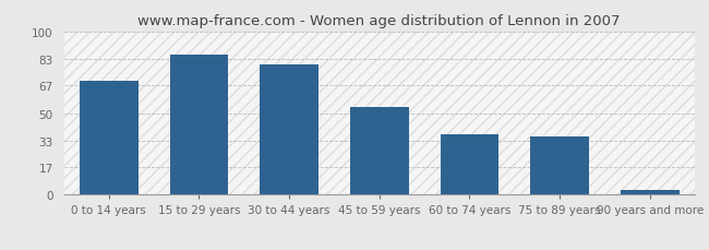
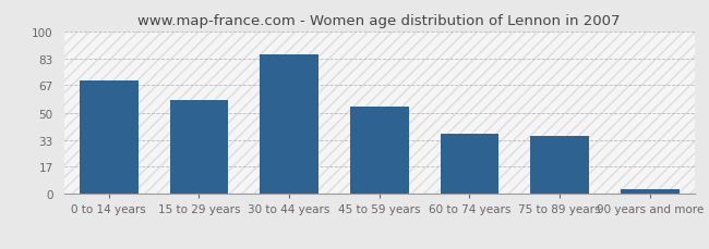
15 to 29 years: 86 -> 58
30 to 44 years: 80 -> 86
